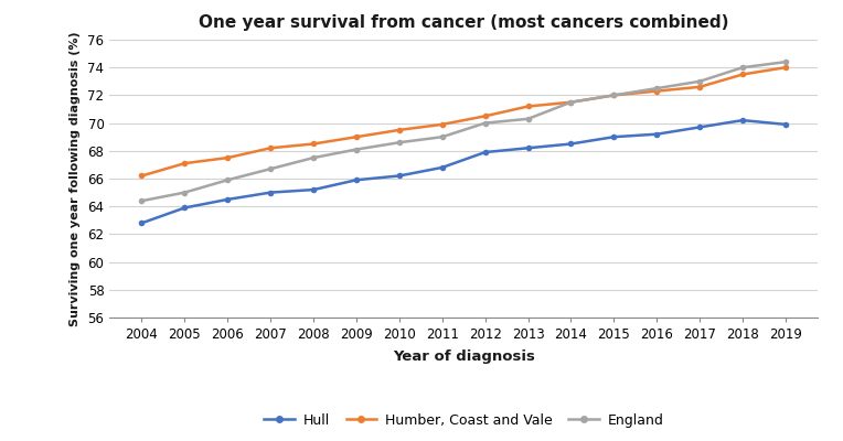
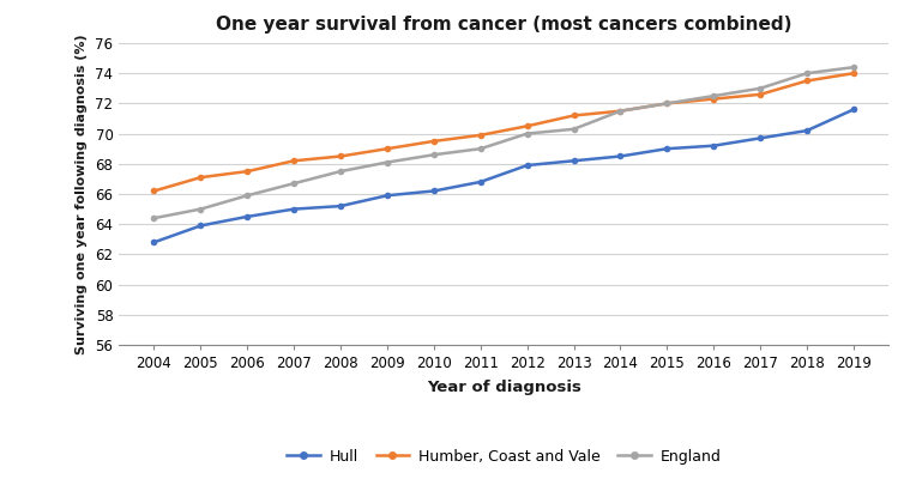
Hull/2019: 69.9 -> 71.6
